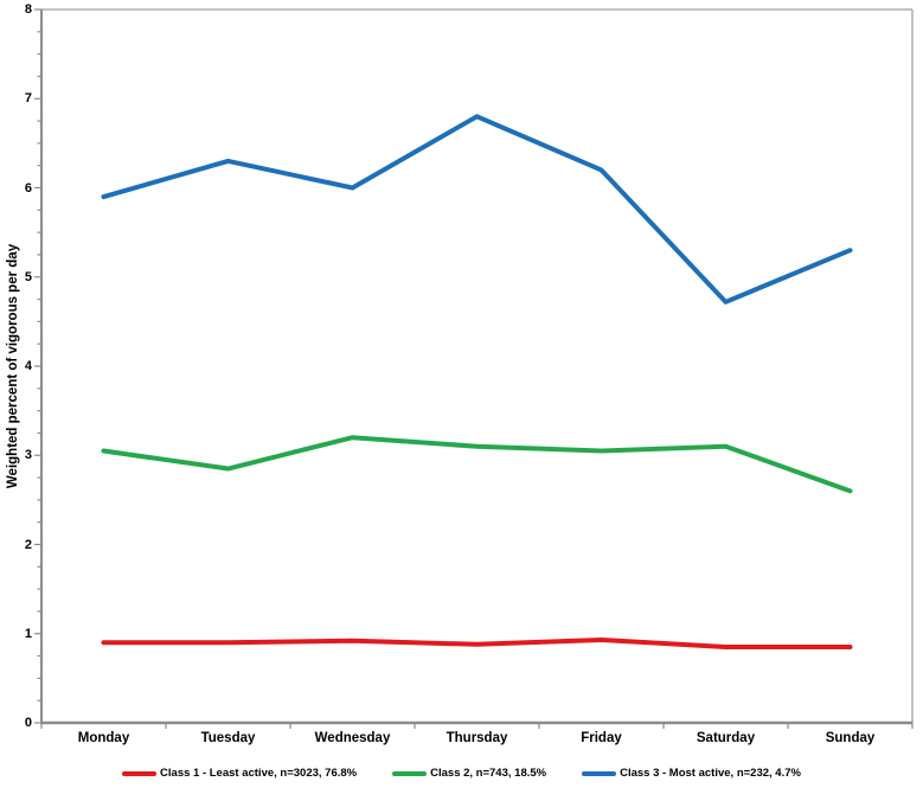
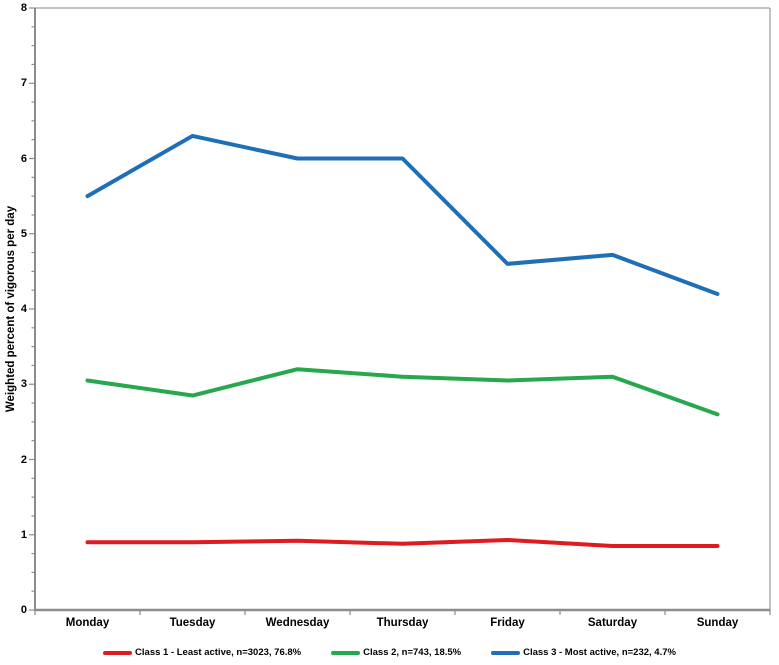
Class 3 - Most active, n=232, 4.7%/Monday: 5.9 -> 5.5
Class 3 - Most active, n=232, 4.7%/Thursday: 6.8 -> 6.0
Class 3 - Most active, n=232, 4.7%/Friday: 6.2 -> 4.6
Class 3 - Most active, n=232, 4.7%/Sunday: 5.3 -> 4.2
